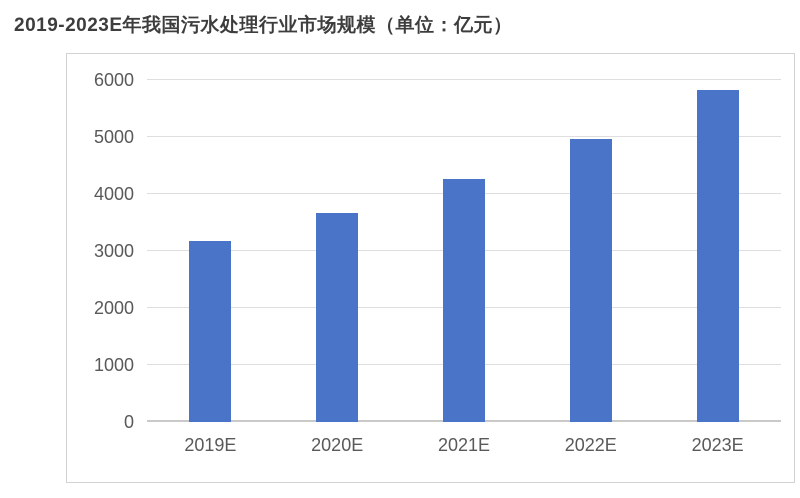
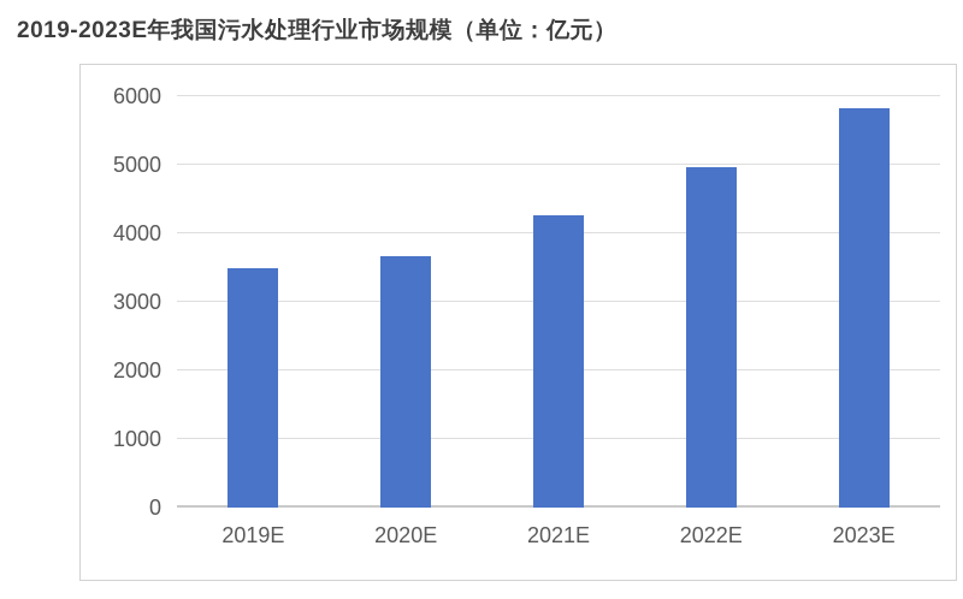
2019E: 3200 -> 3500
